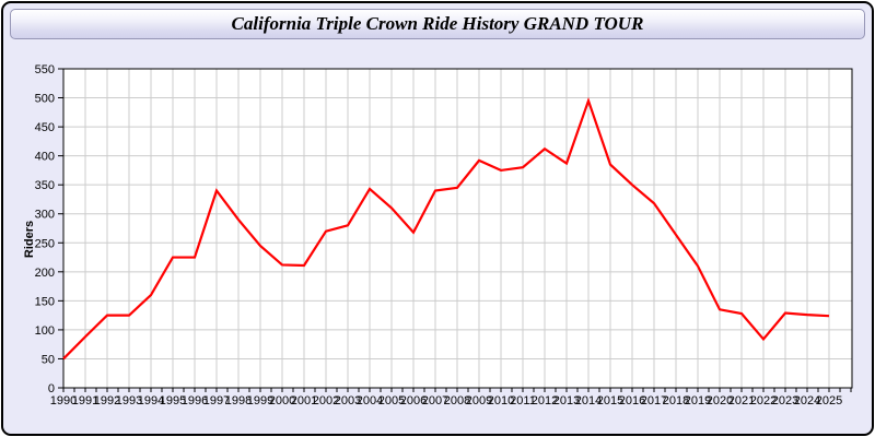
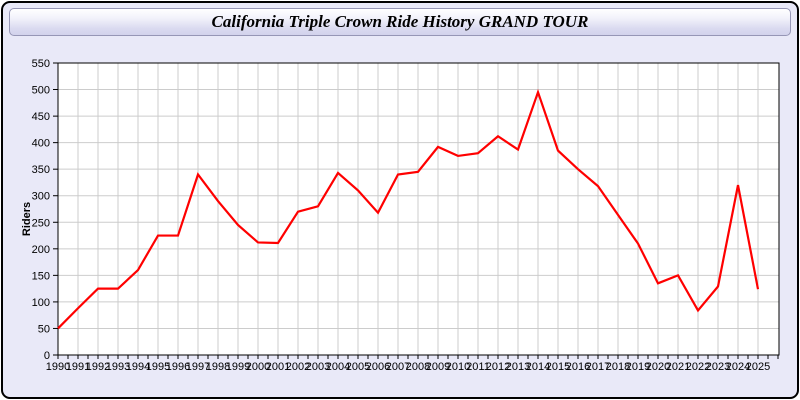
2021: 130 -> 150
2024: 130 -> 320
